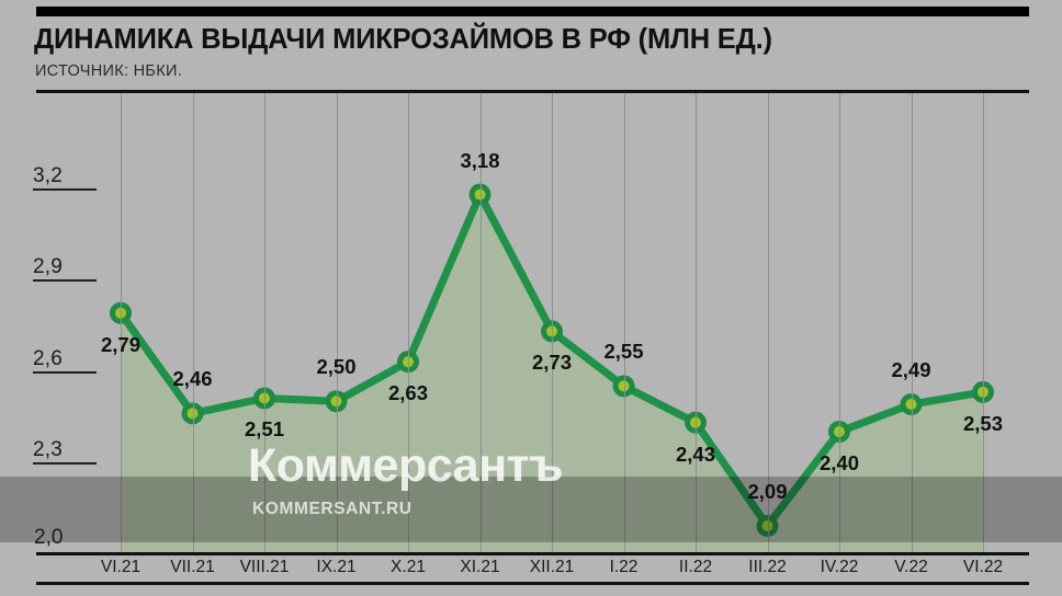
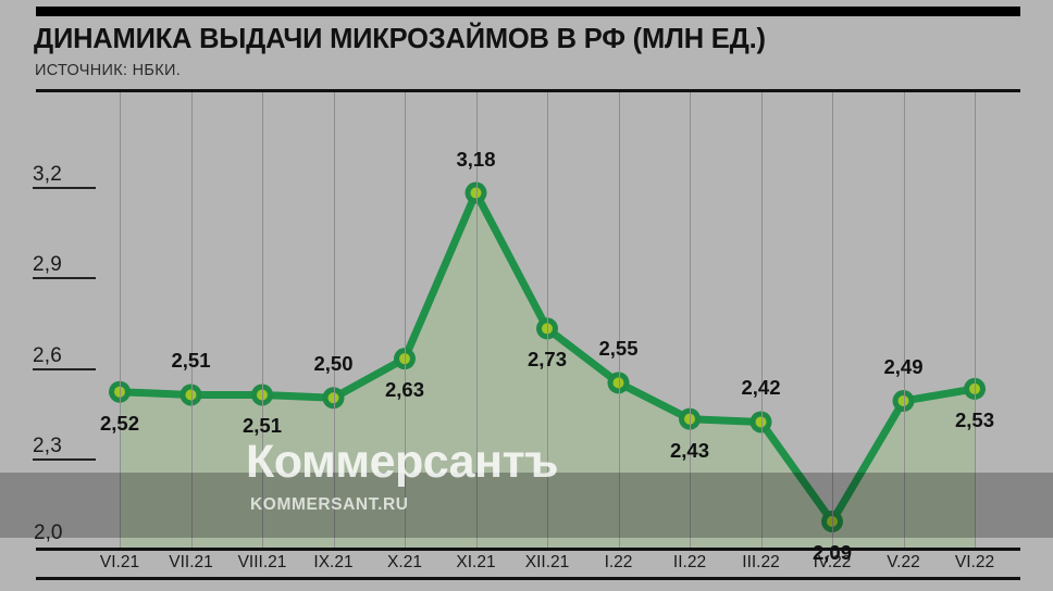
VI.21: 2,79 -> 2,52
VII.21: 2,46 -> 2,51
III.22: 2,09 -> 2,42
IV.22: 2,40 -> 2,09
